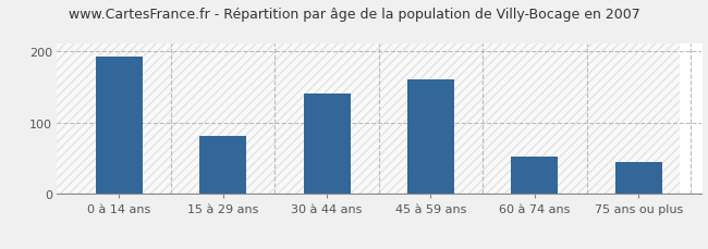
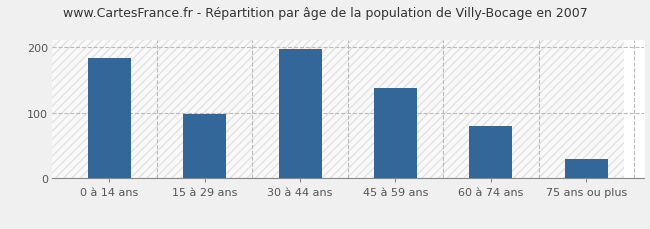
0 à 14 ans: 192 -> 183
15 à 29 ans: 82 -> 98
30 à 44 ans: 140 -> 197
45 à 59 ans: 160 -> 137
60 à 74 ans: 52 -> 80
75 ans ou plus: 44 -> 30
